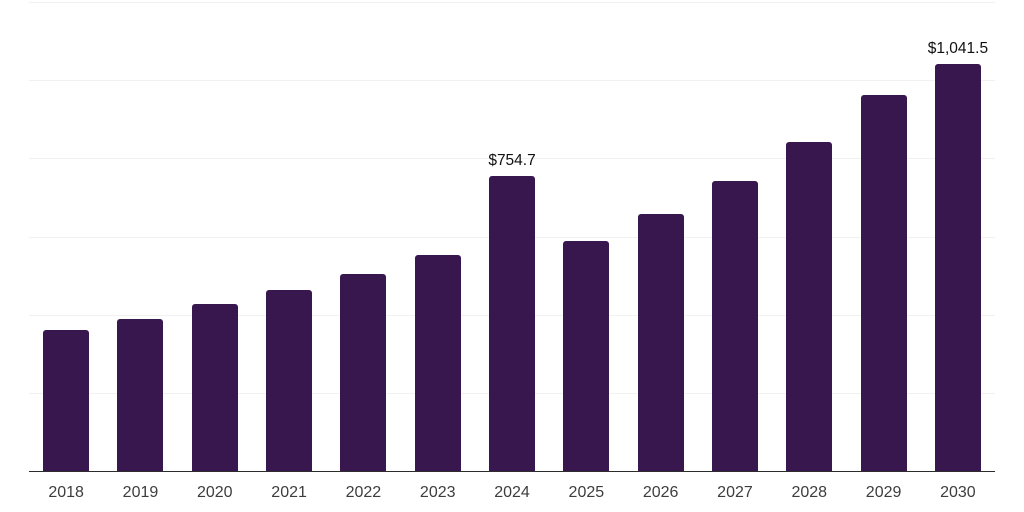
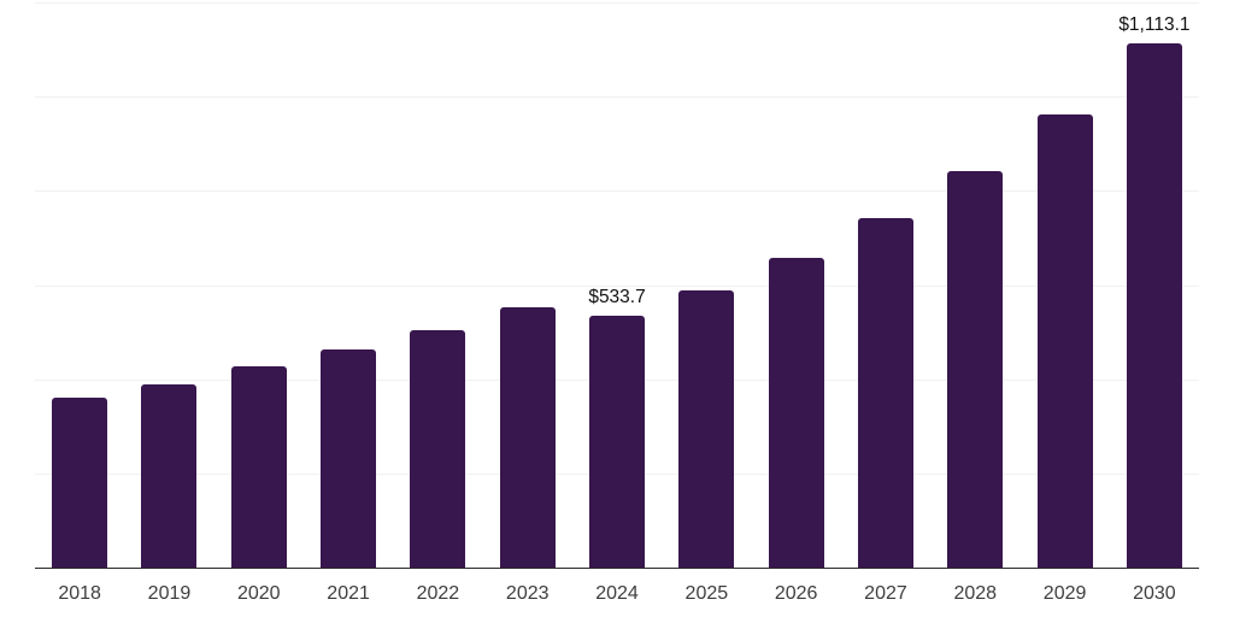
2024: $754.7 -> $533.7
2030: $1,041.5 -> $1,113.1
